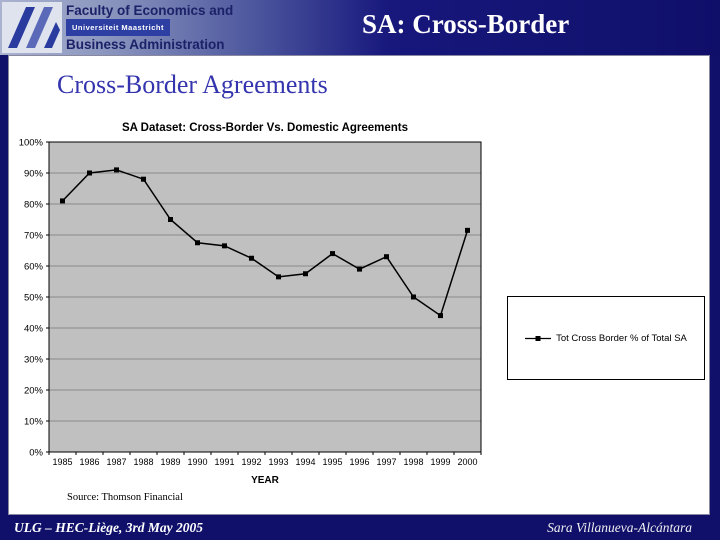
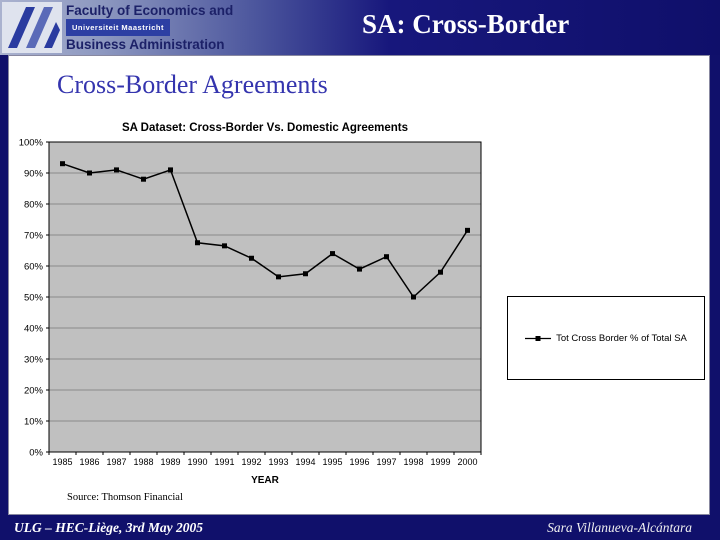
1985: 81% -> 93%
1989: 75% -> 91%
1999: 44% -> 58%
